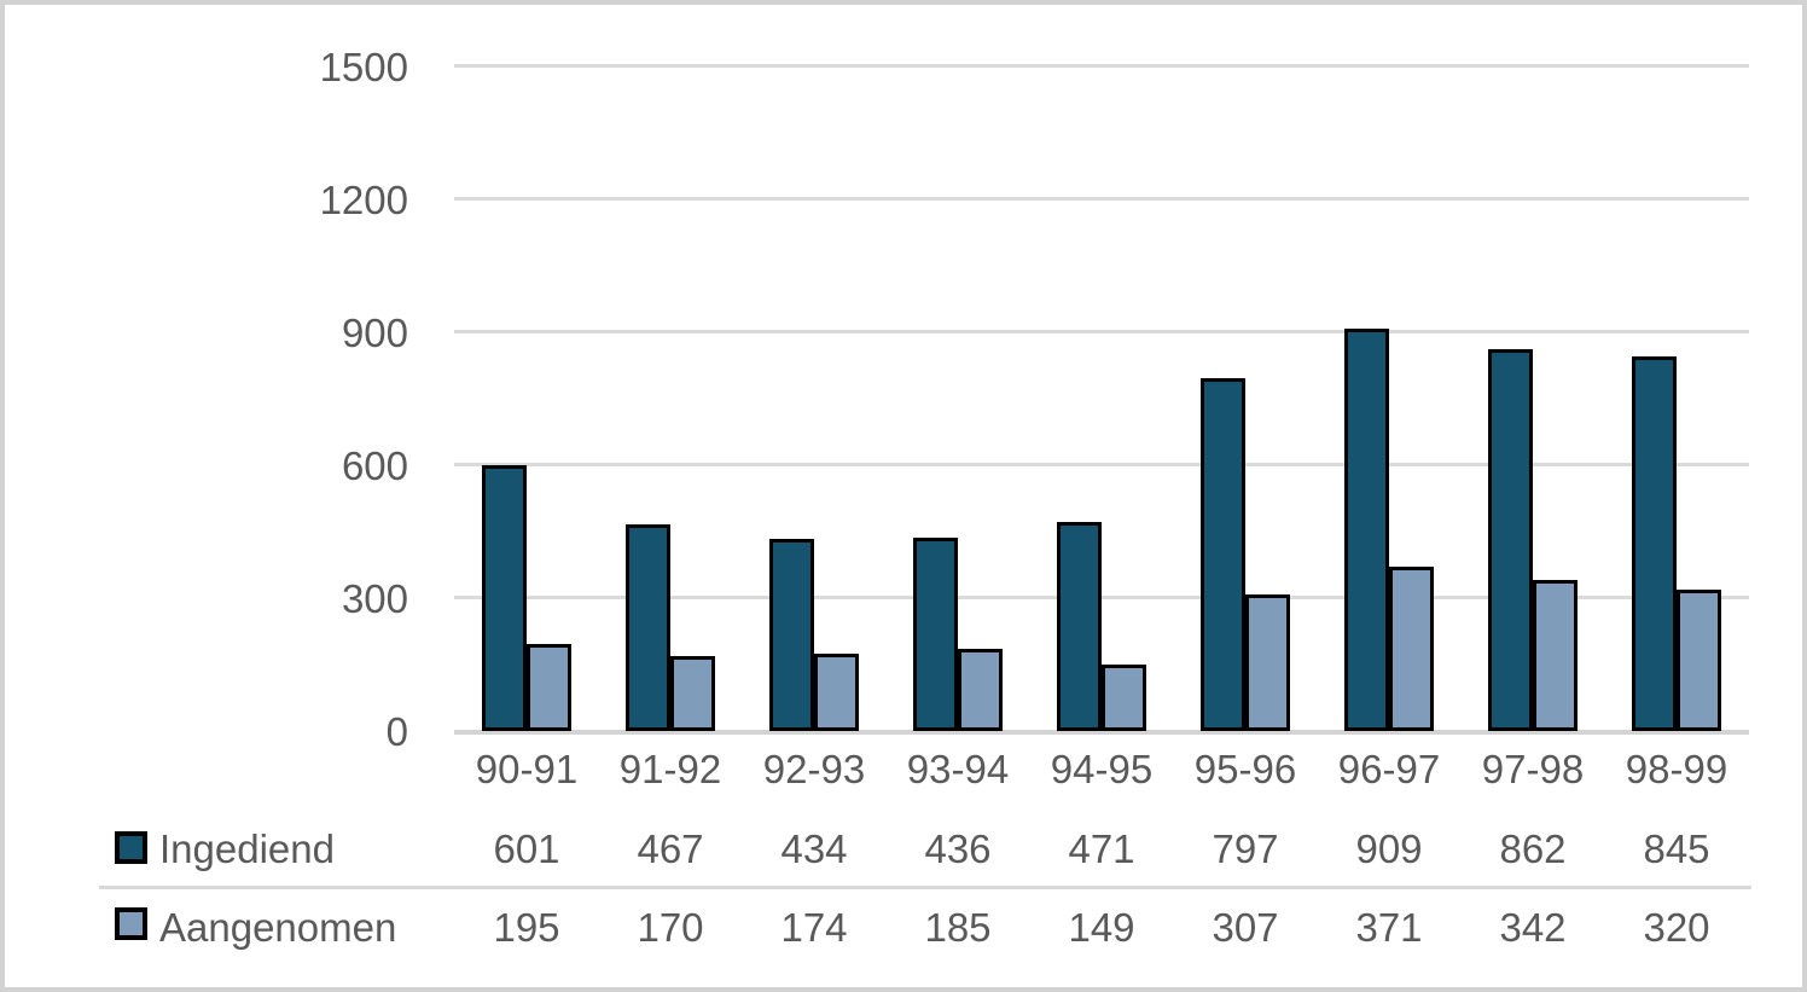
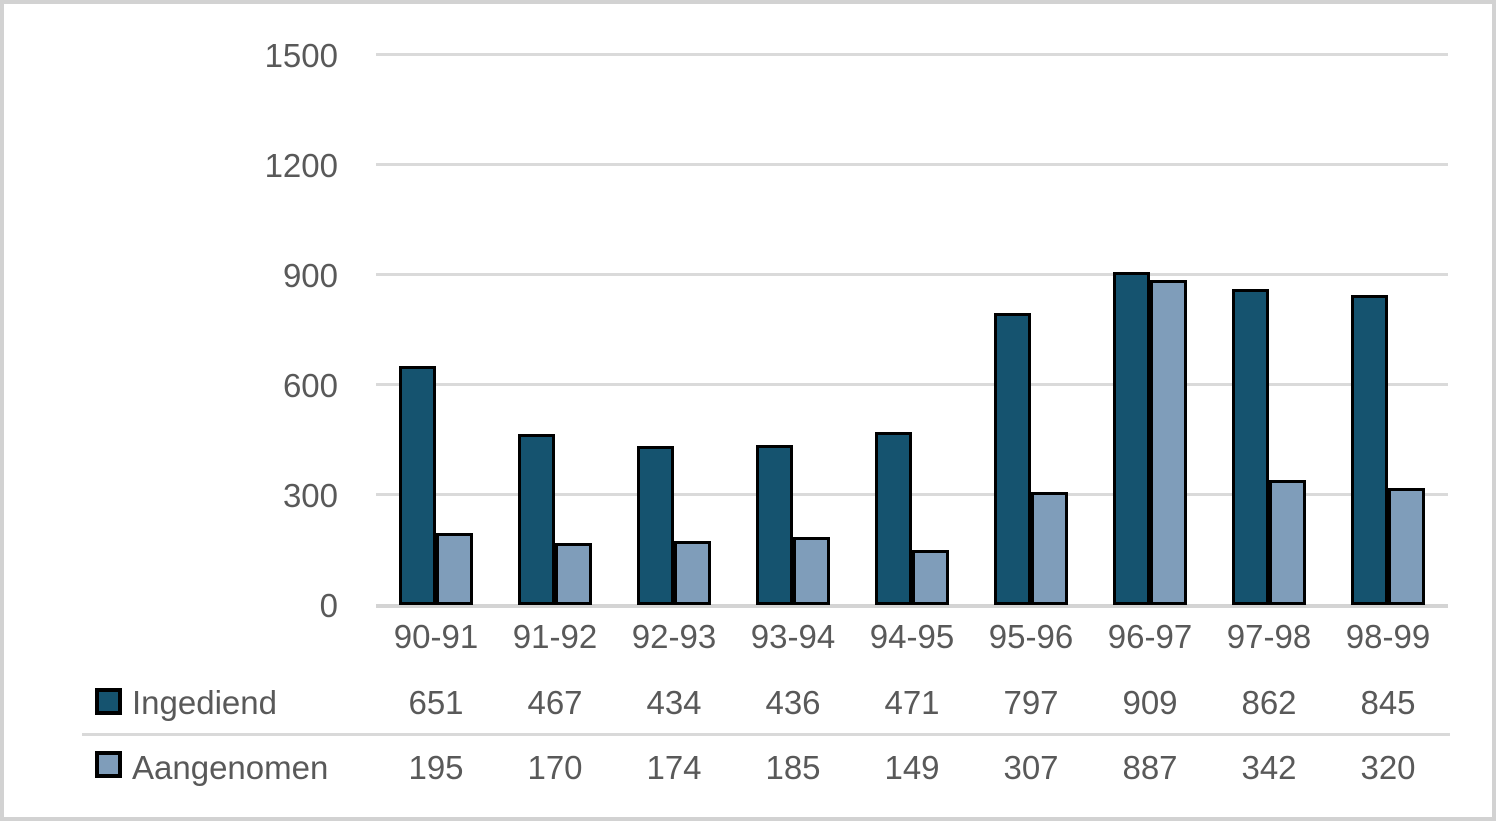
Ingediend/90-91: 601 -> 651
Aangenomen/96-97: 371 -> 887
